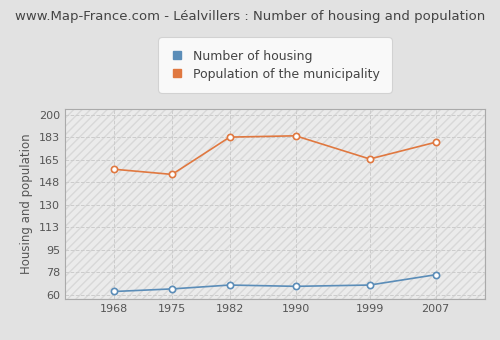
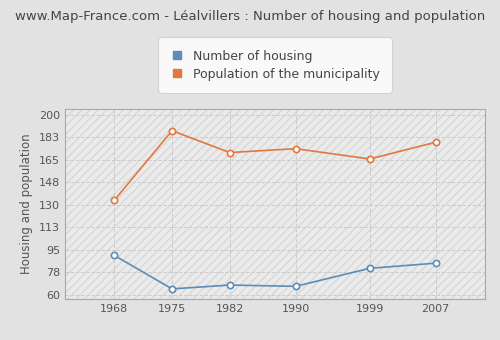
Number of housing/1968: 63 -> 91
Population of the municipality/1968: 158 -> 134
Population of the municipality/1975: 154 -> 188
Population of the municipality/1982: 183 -> 171
Population of the municipality/1990: 184 -> 174
Number of housing/1999: 68 -> 81
Number of housing/2007: 76 -> 85
